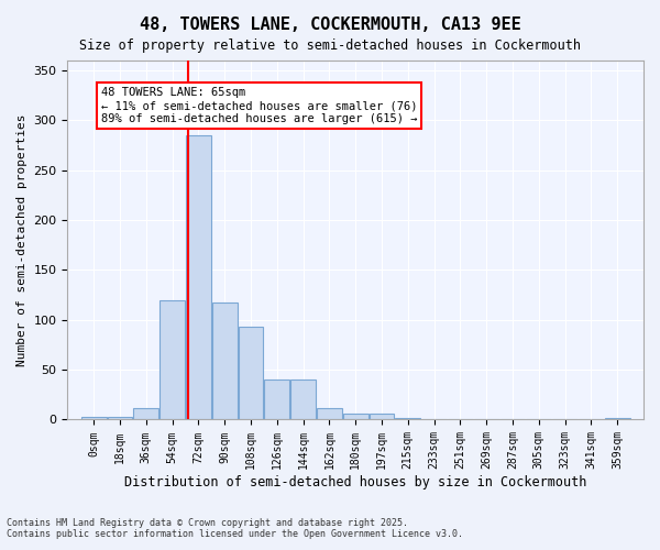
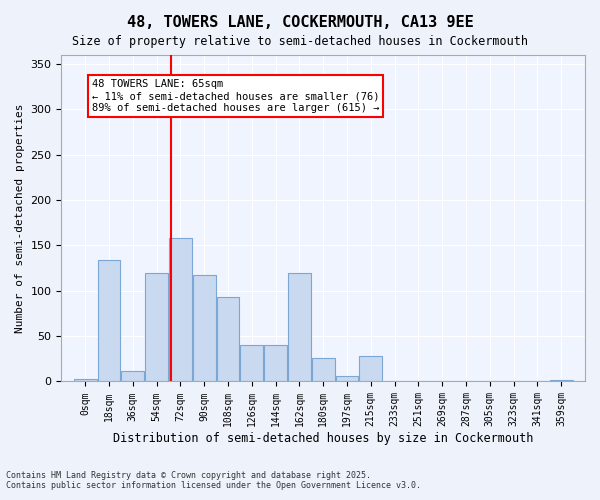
18sqm: 3 -> 134
72sqm: 285 -> 158
162sqm: 12 -> 120
180sqm: 6 -> 26
215sqm: 2 -> 28
